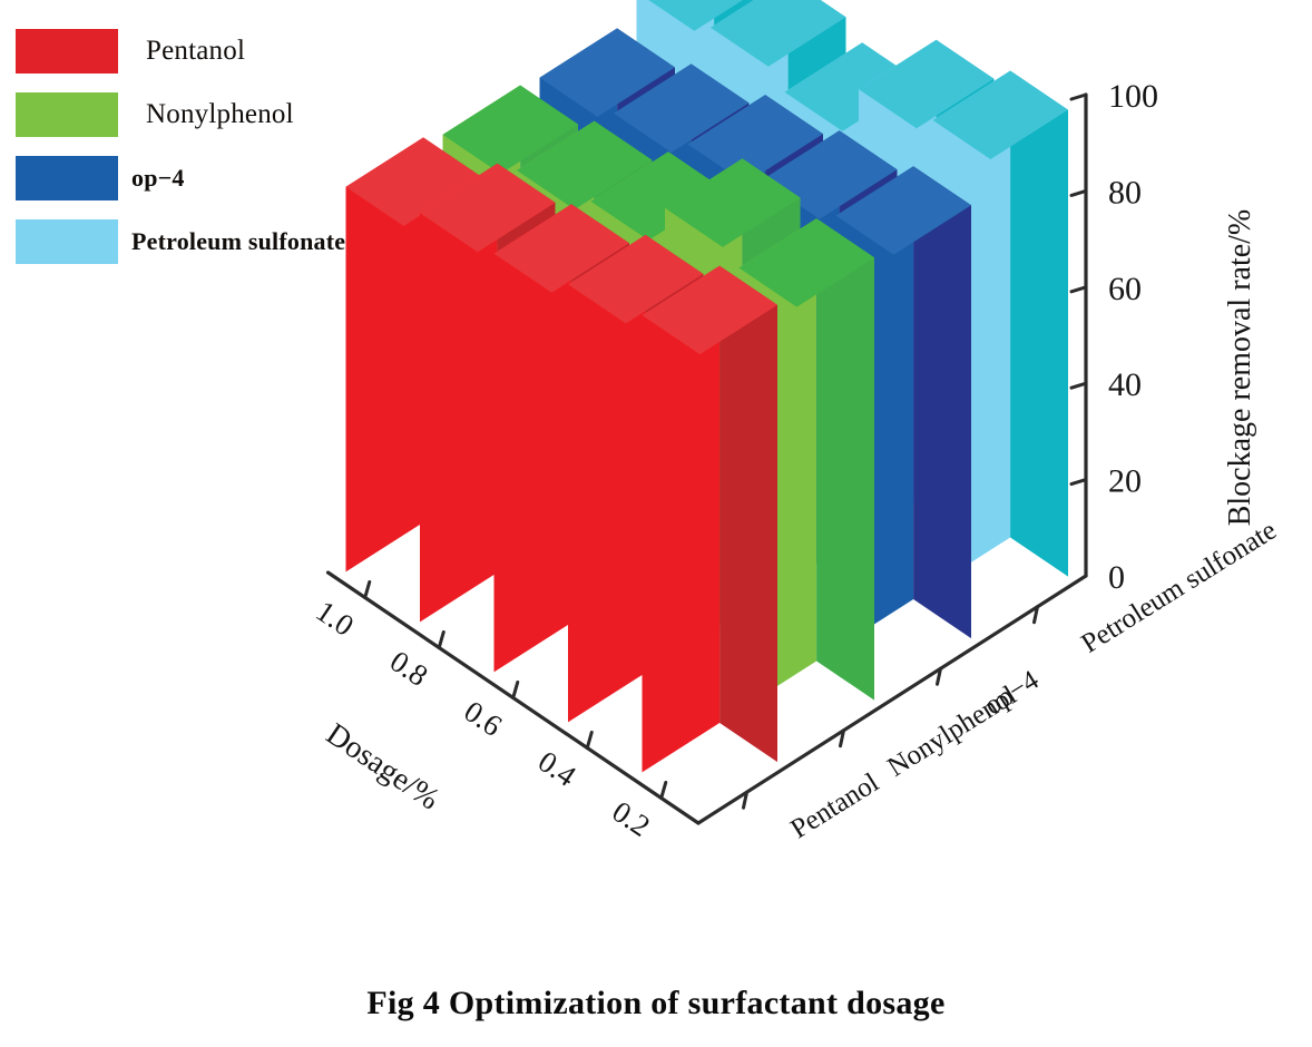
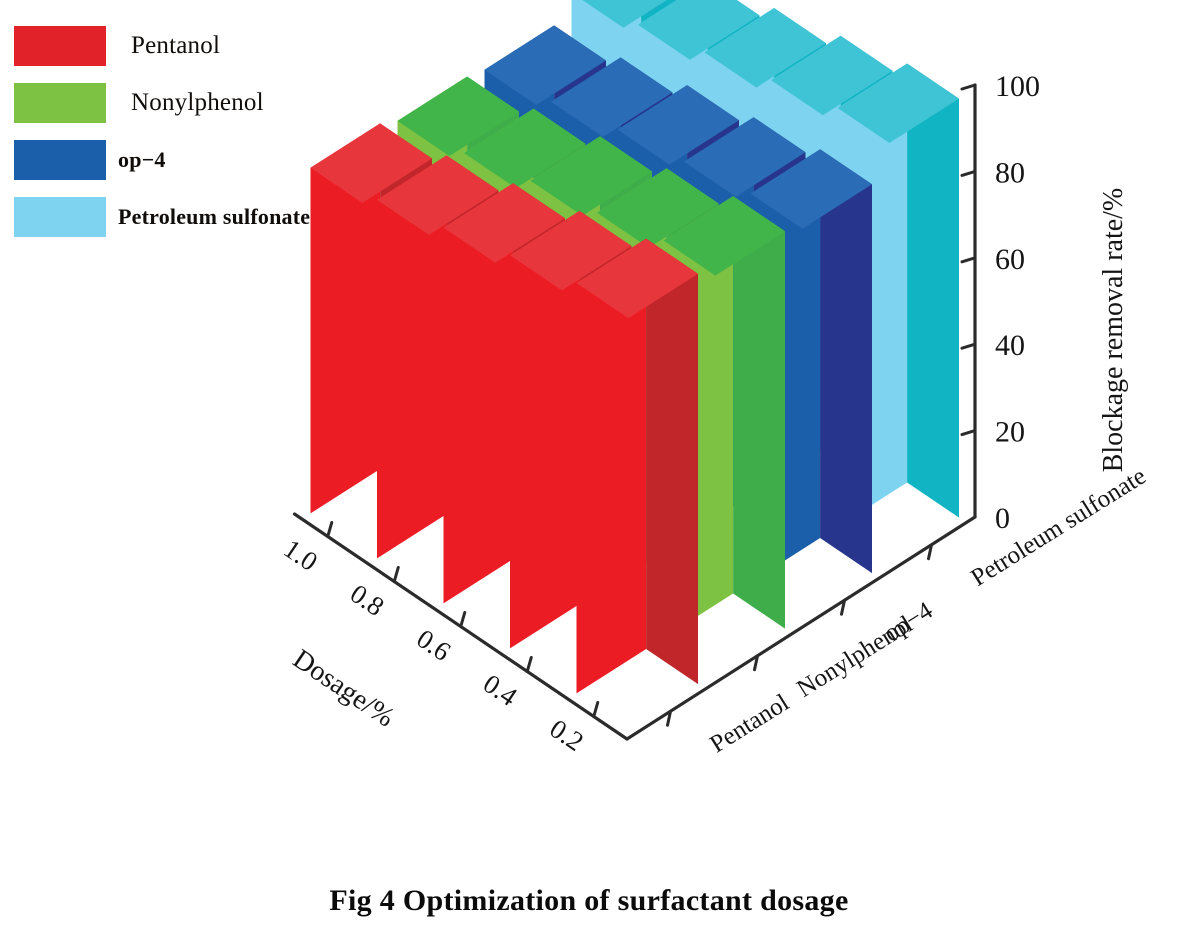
Nonylphenol/0.8: 94 -> 88
Petroleum sulfonate/0.6: 82 -> 89
Pentanol/0.4: 85 -> 83
